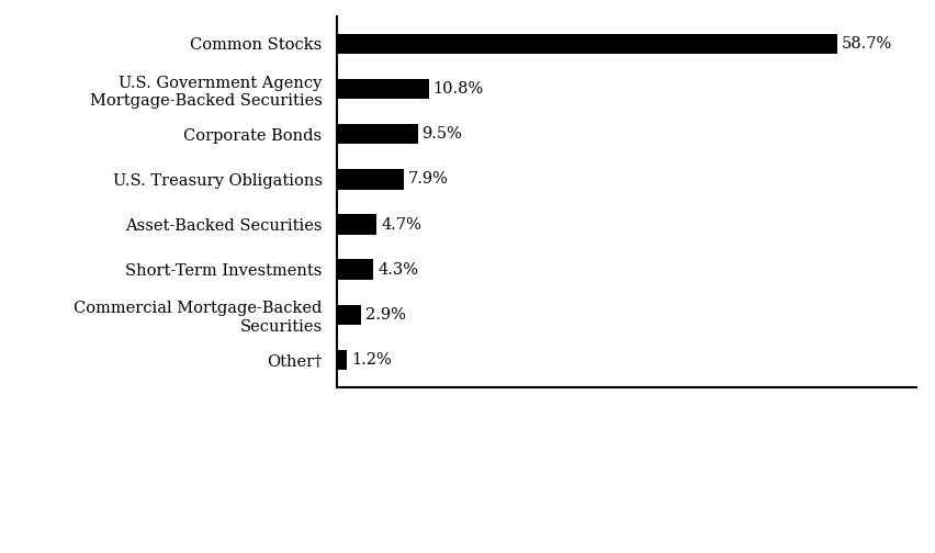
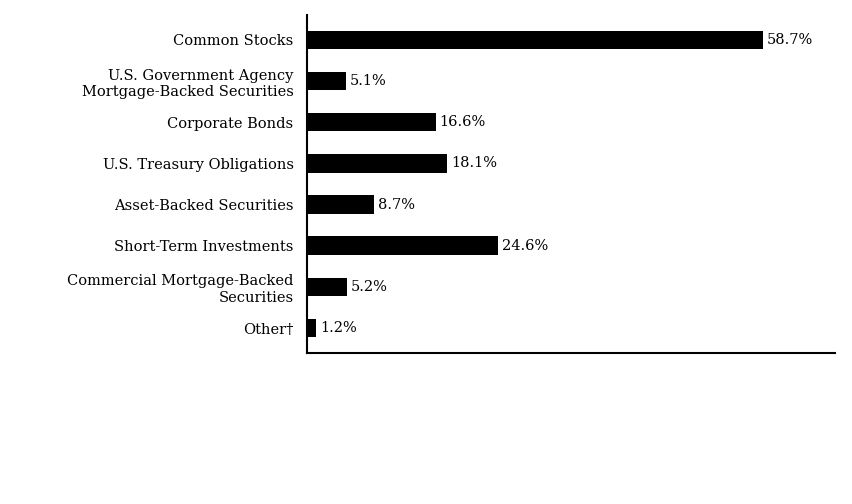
U.S. Government Agency Mortgage-Backed Securities: 10.8% -> 5.1%
Corporate Bonds: 9.5% -> 16.6%
U.S. Treasury Obligations: 7.9% -> 18.1%
Asset-Backed Securities: 4.7% -> 8.7%
Short-Term Investments: 4.3% -> 24.6%
Commercial Mortgage-Backed Securities: 2.9% -> 5.2%
